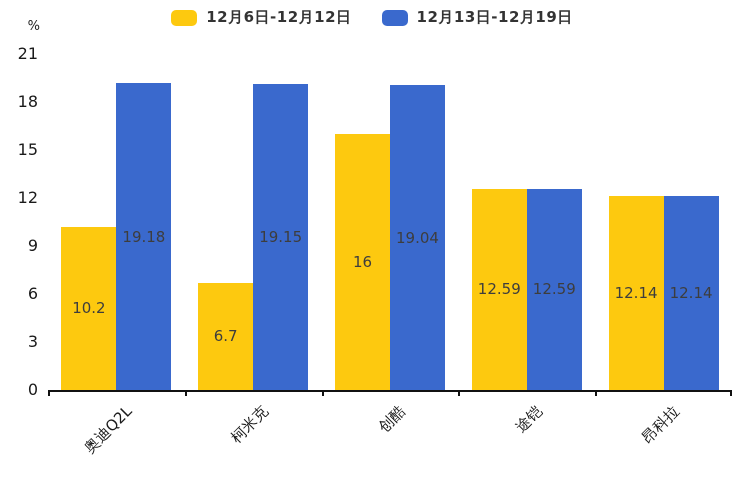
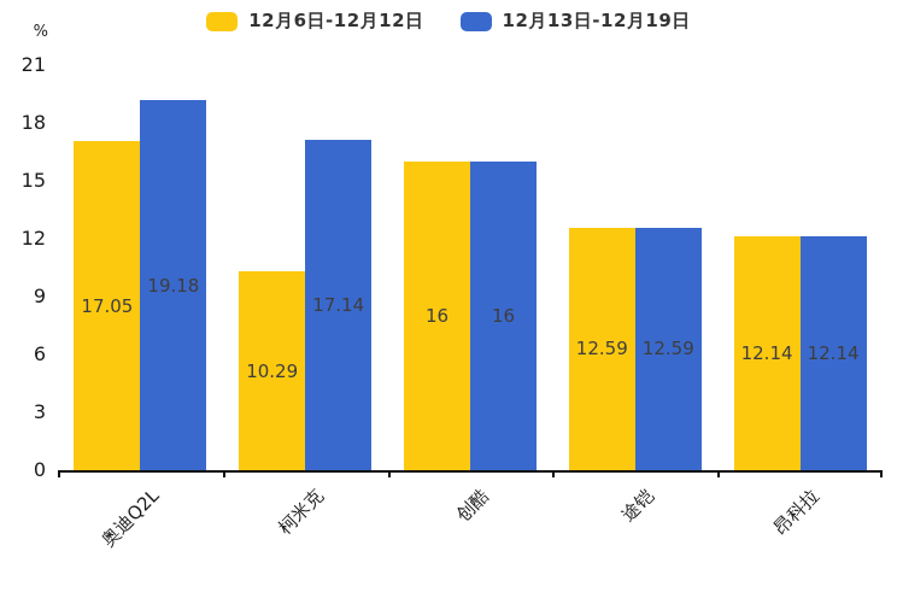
12月6日-12月12日/奥迪Q2L: 10.2 -> 17.05
12月6日-12月12日/柯米克: 6.7 -> 10.29
12月13日-12月19日/柯米克: 19.15 -> 17.14
12月13日-12月19日/创酷: 19.04 -> 16
